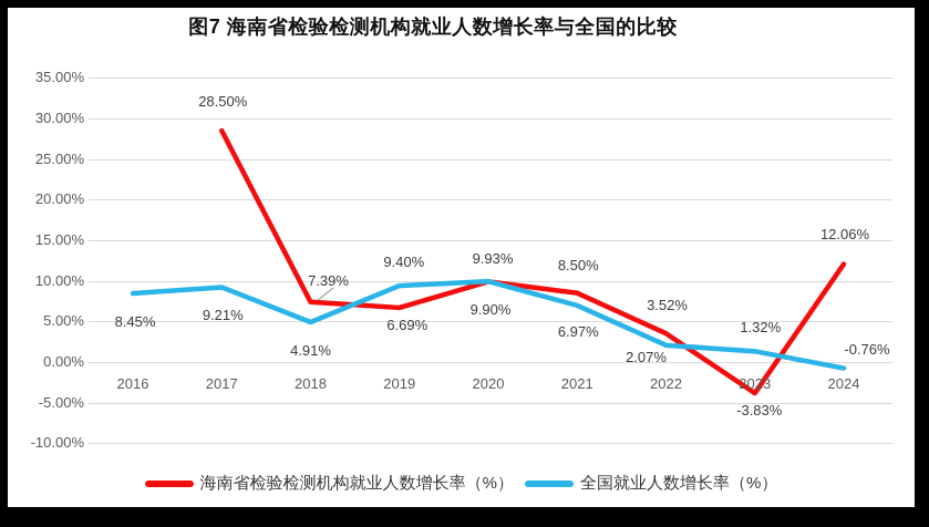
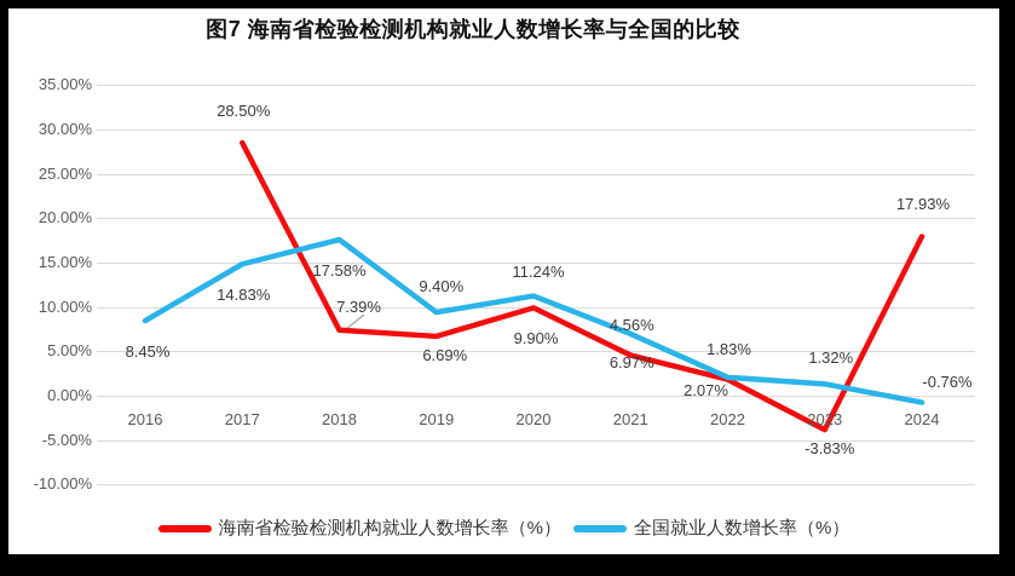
全国就业人数增长率（%）/2017: 9.21% -> 14.83%
全国就业人数增长率（%）/2018: 4.91% -> 17.58%
全国就业人数增长率（%）/2020: 9.93% -> 11.24%
海南省检验检测机构就业人数增长率（%）/2021: 8.50% -> 4.56%
海南省检验检测机构就业人数增长率（%）/2022: 3.52% -> 1.83%
海南省检验检测机构就业人数增长率（%）/2024: 12.06% -> 17.93%
